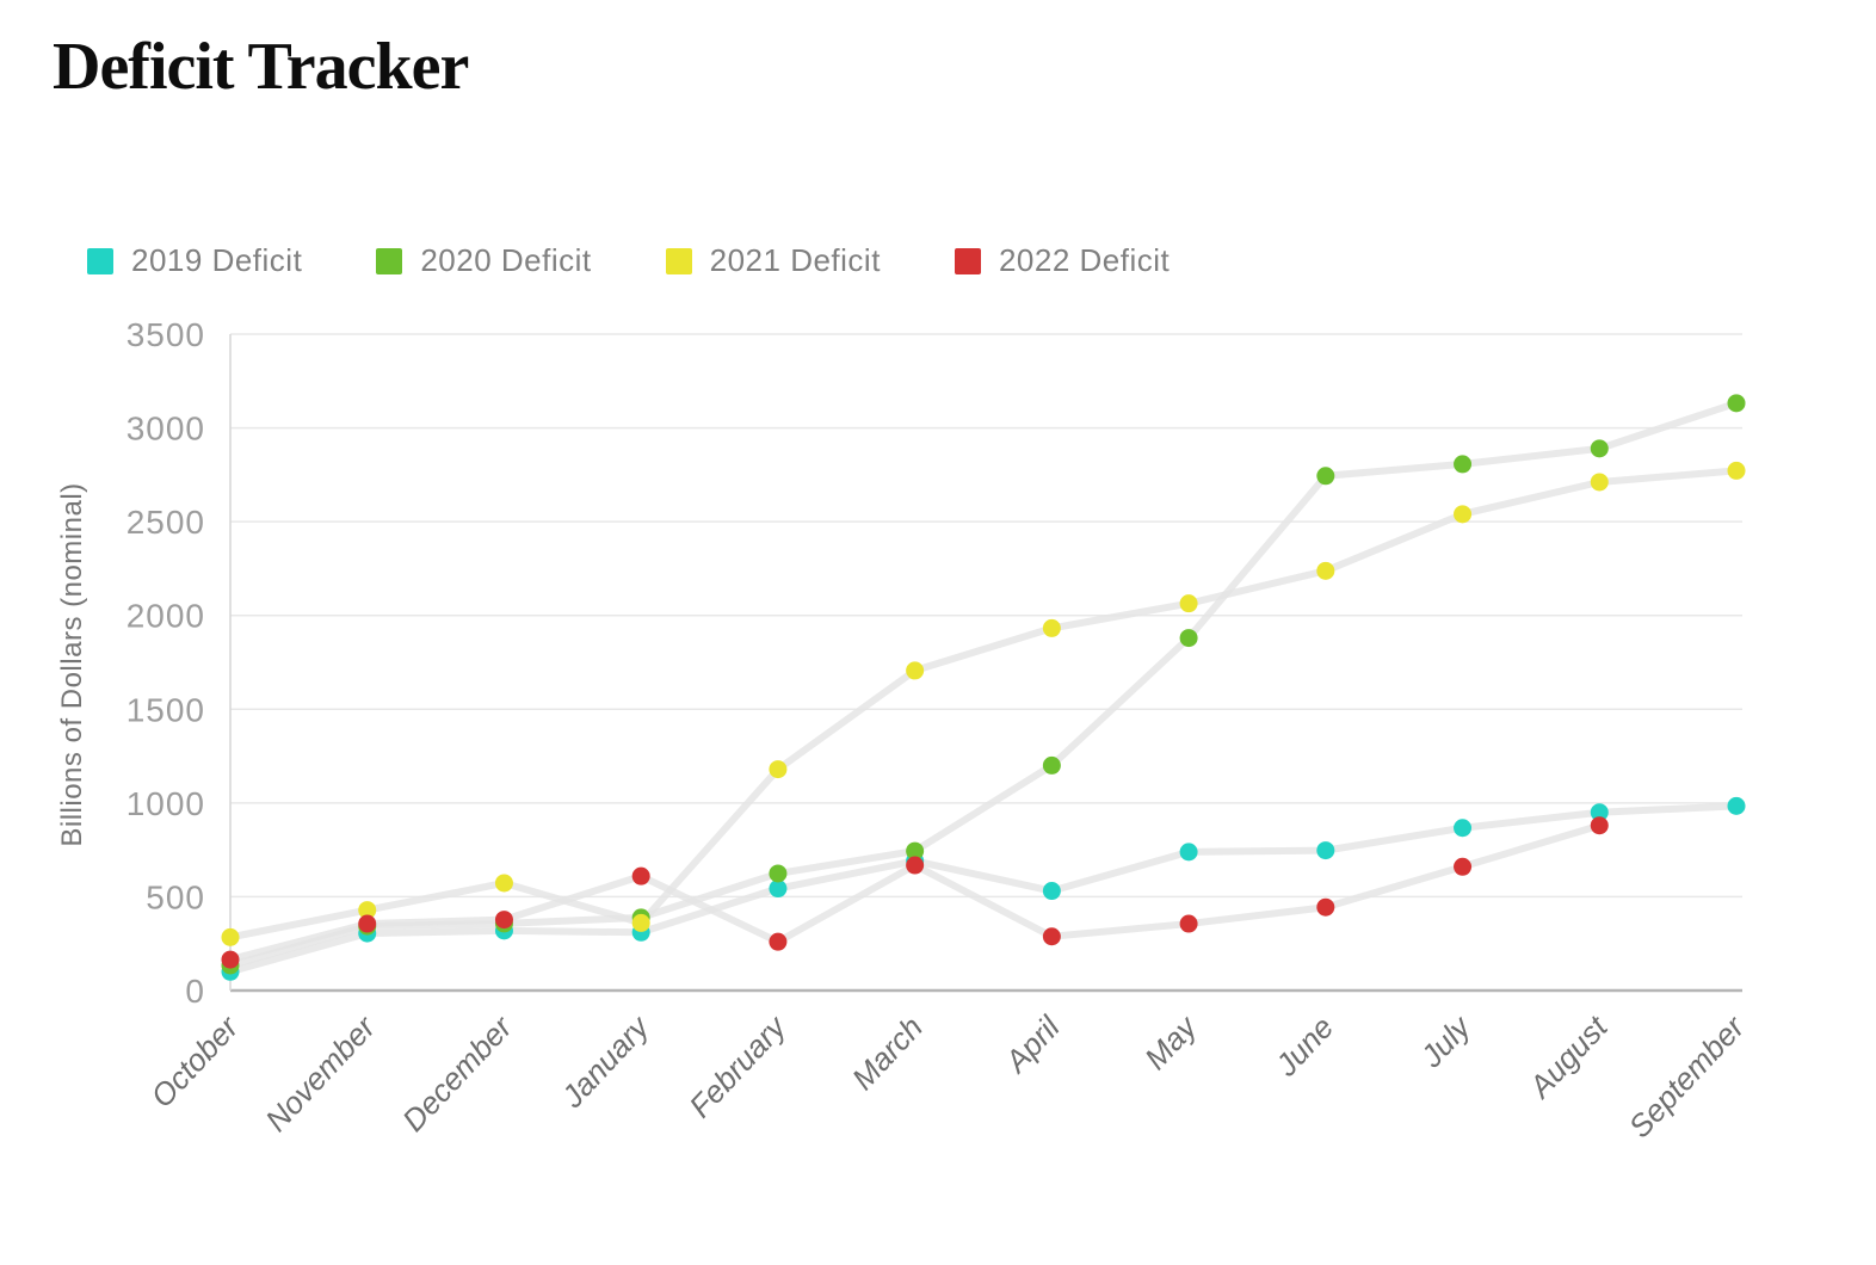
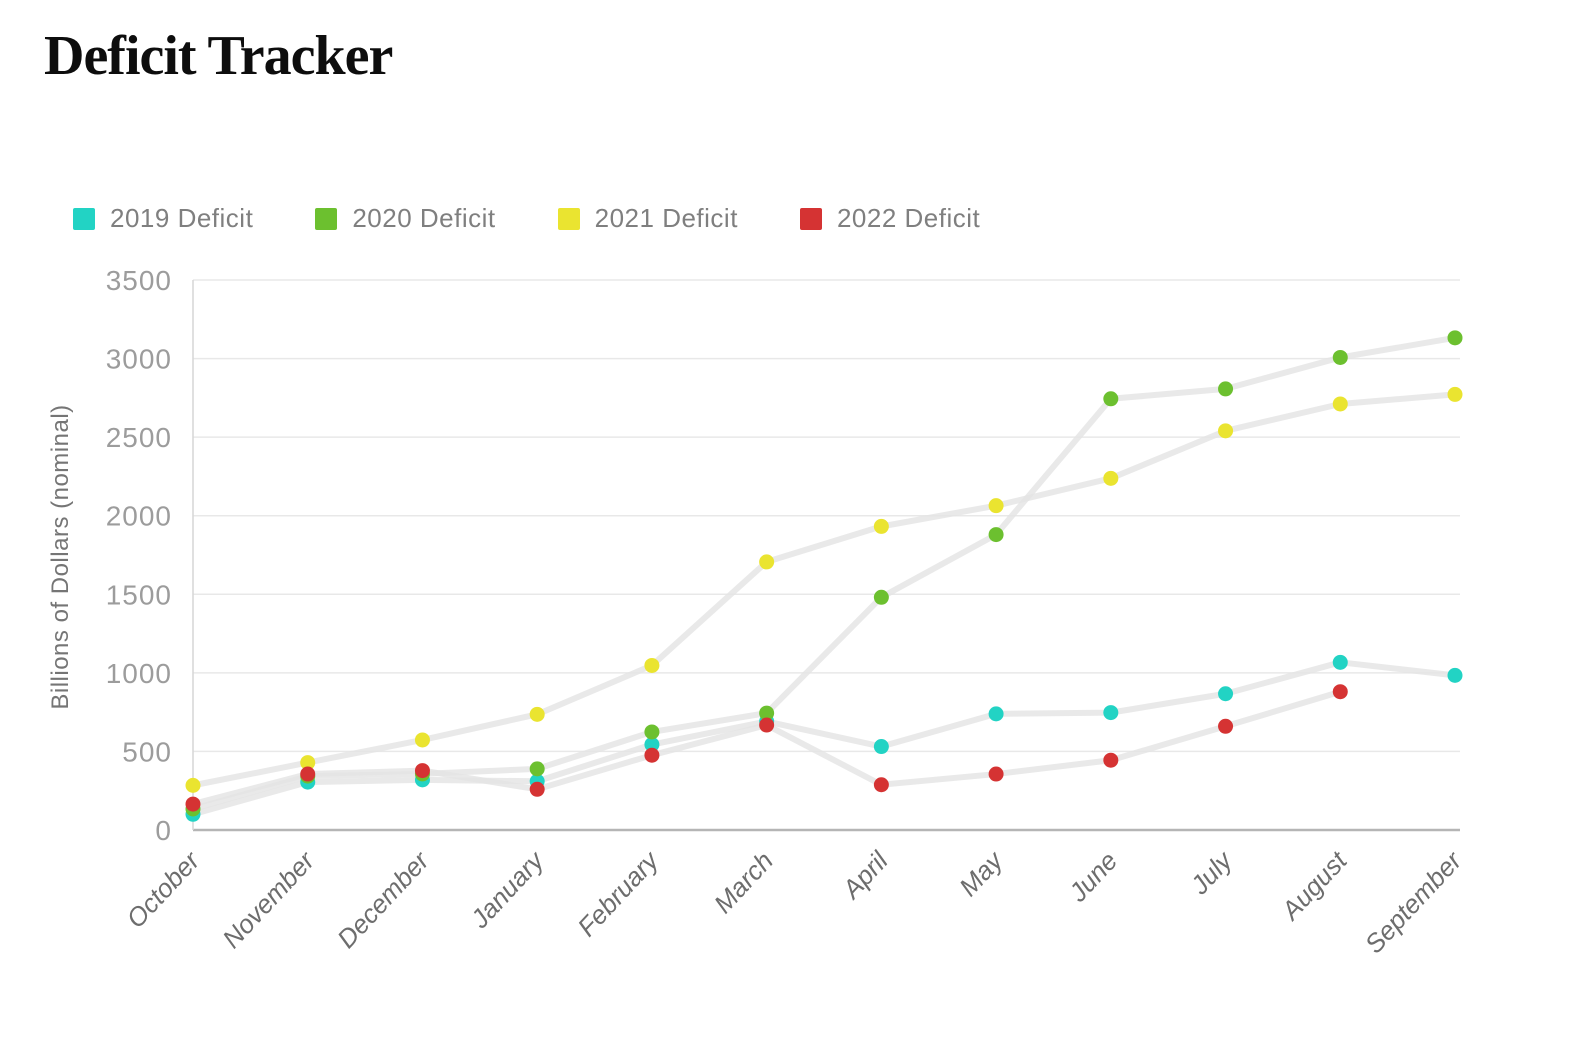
2021 Deficit/January: 360 -> 740
2022 Deficit/January: 610 -> 260
2021 Deficit/February: 1180 -> 1050
2022 Deficit/February: 260 -> 480
2020 Deficit/April: 1200 -> 1480
2019 Deficit/August: 950 -> 1070
2020 Deficit/August: 2890 -> 3010
